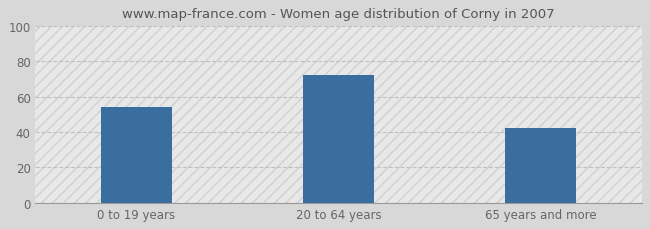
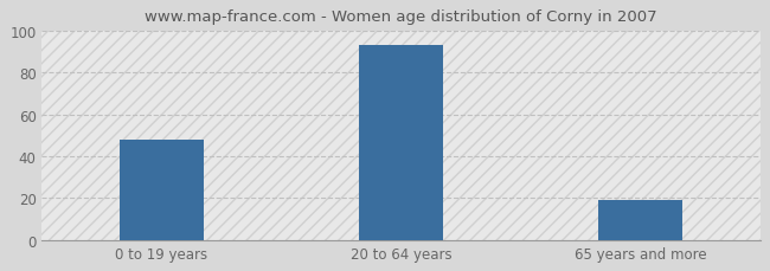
0 to 19 years: 54 -> 48
20 to 64 years: 72 -> 93
65 years and more: 42 -> 19
